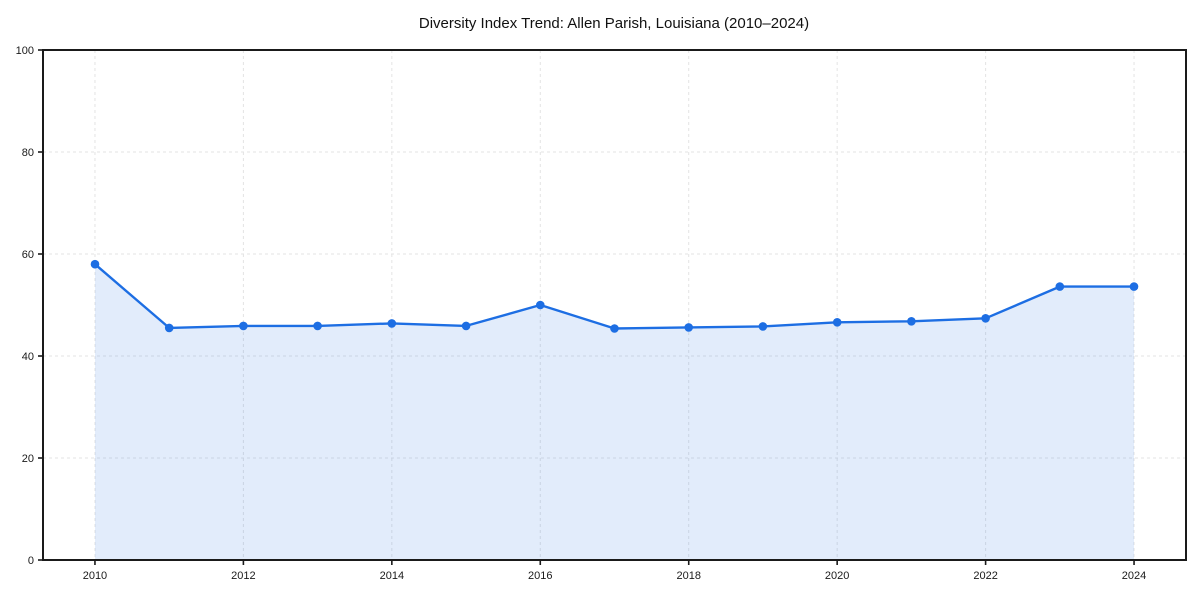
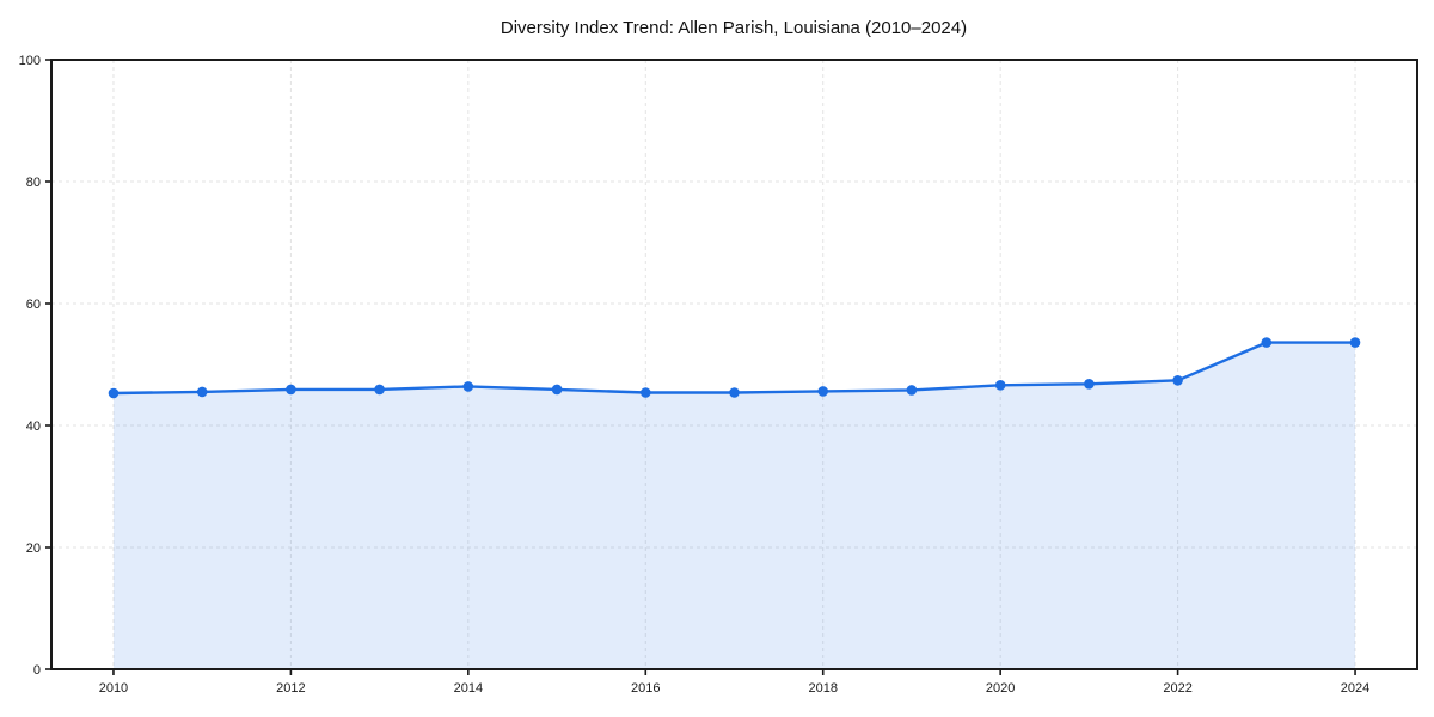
2010: 58 -> 45
2016: 50 -> 45
